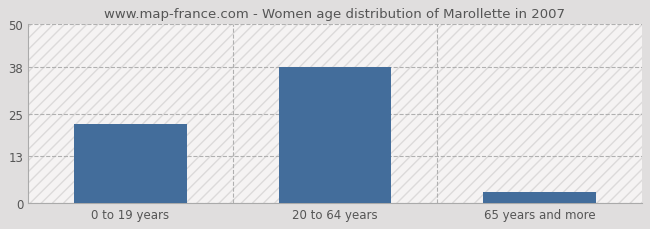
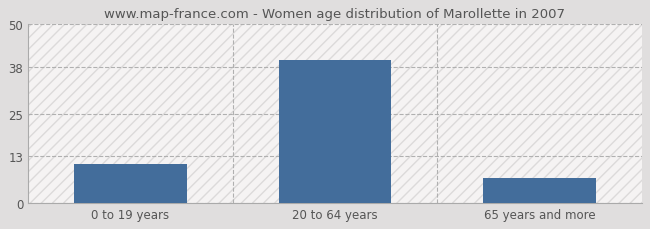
0 to 19 years: 22 -> 11
20 to 64 years: 38 -> 40
65 years and more: 3 -> 7
